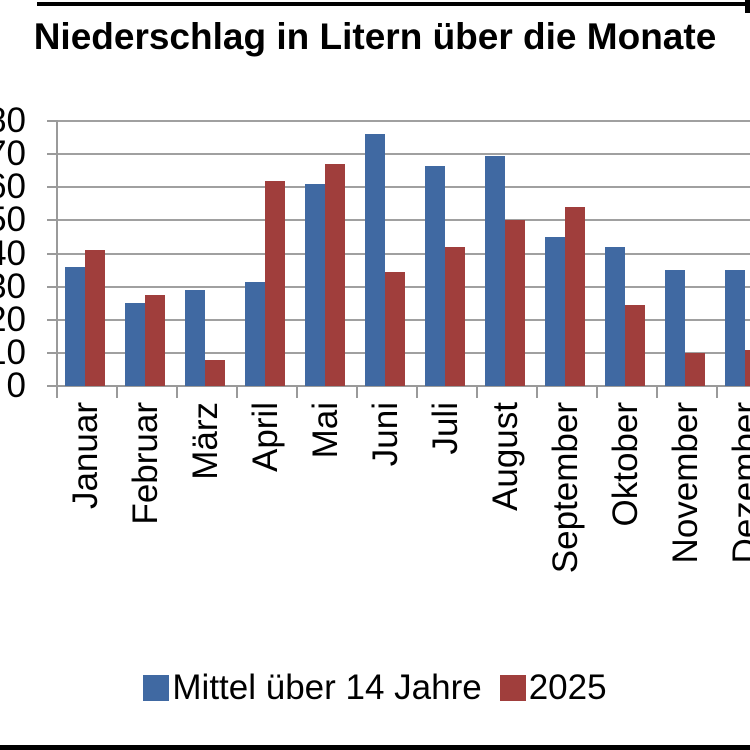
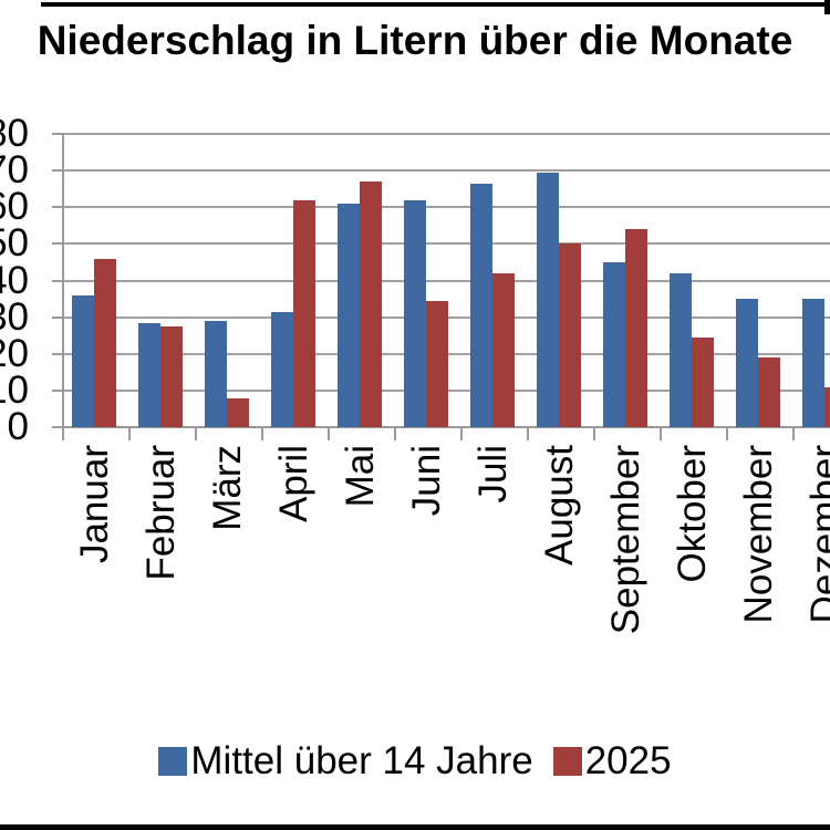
2025/Januar: 41 -> 46
Mittel über 14 Jahre/Februar: 25 -> 28
Mittel über 14 Jahre/Juni: 76 -> 62
2025/November: 10 -> 19
